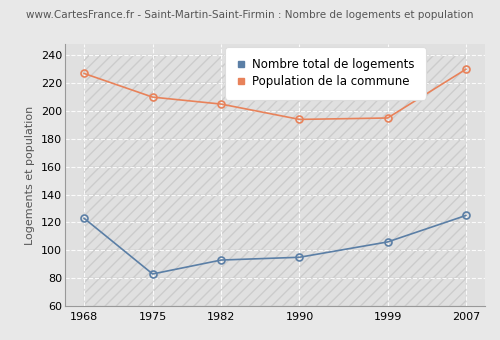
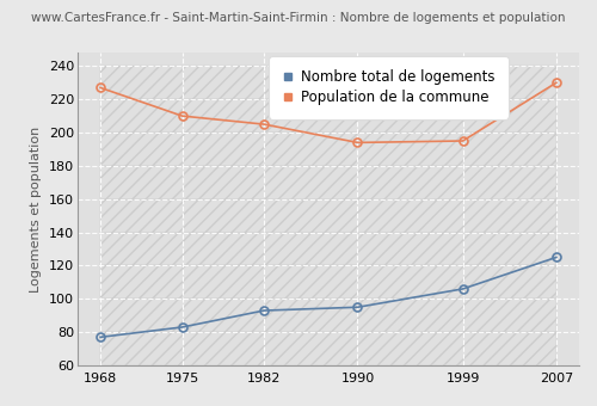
Nombre total de logements/1968: 123 -> 77
